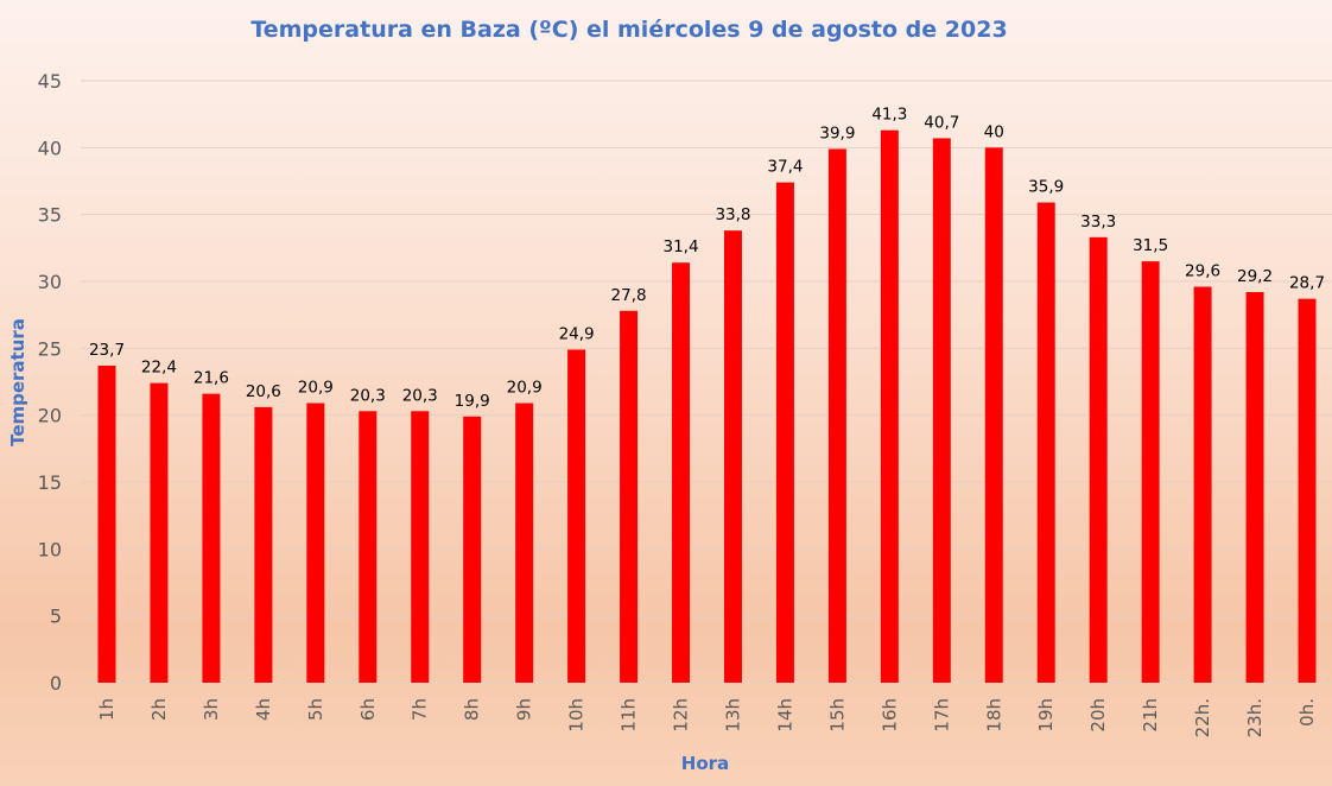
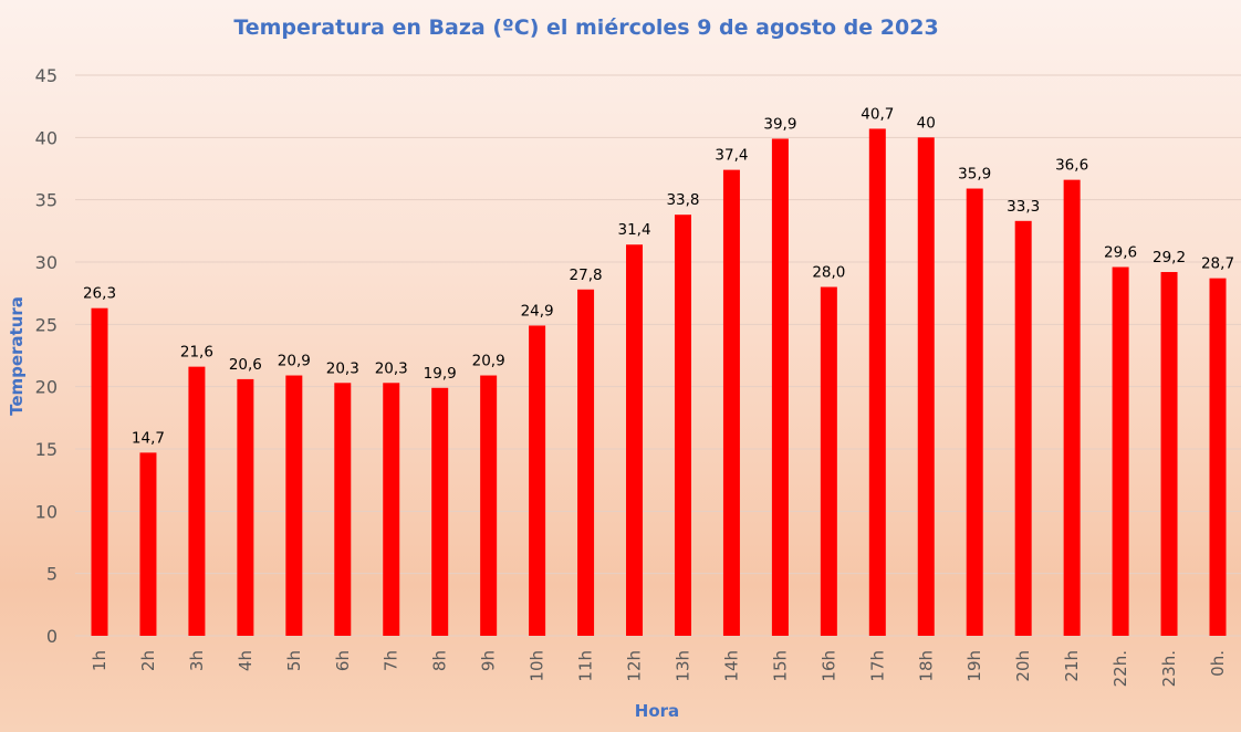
1h: 23,7 -> 26,3
2h: 22,4 -> 14,7
16h: 41,3 -> 28,0
21h: 31,5 -> 36,6
